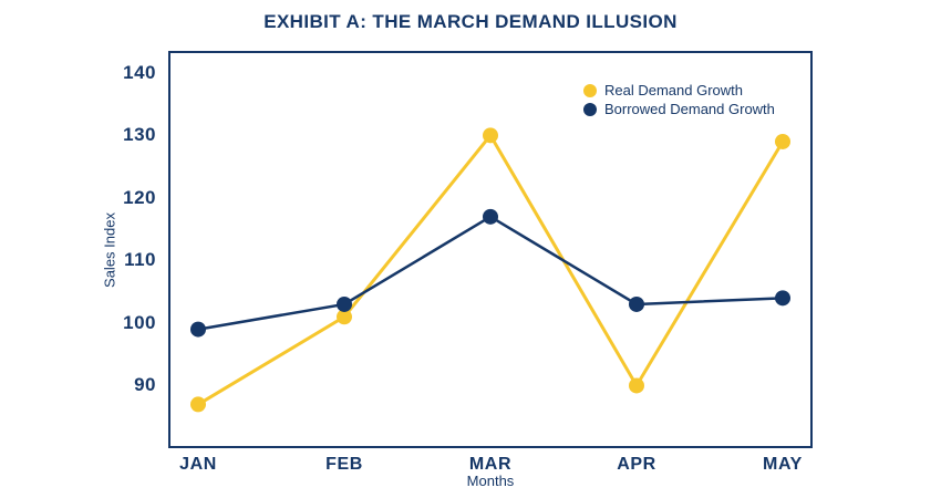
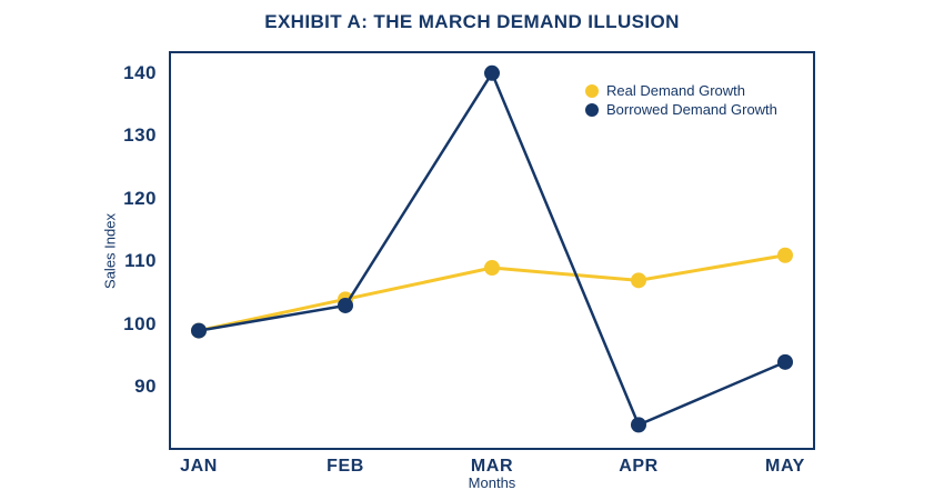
Real Demand Growth/JAN: 87 -> 99
Real Demand Growth/FEB: 101 -> 104
Real Demand Growth/MAR: 130 -> 109
Borrowed Demand Growth/MAR: 117 -> 140
Real Demand Growth/APR: 90 -> 107
Borrowed Demand Growth/APR: 103 -> 84
Real Demand Growth/MAY: 129 -> 111
Borrowed Demand Growth/MAY: 104 -> 94
